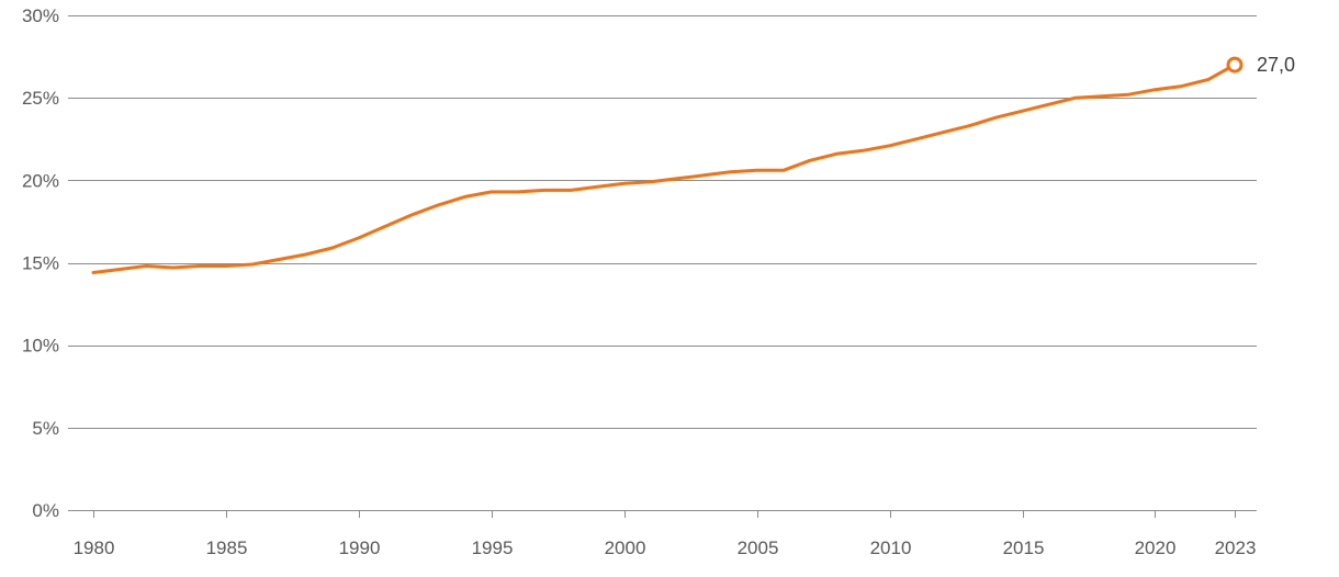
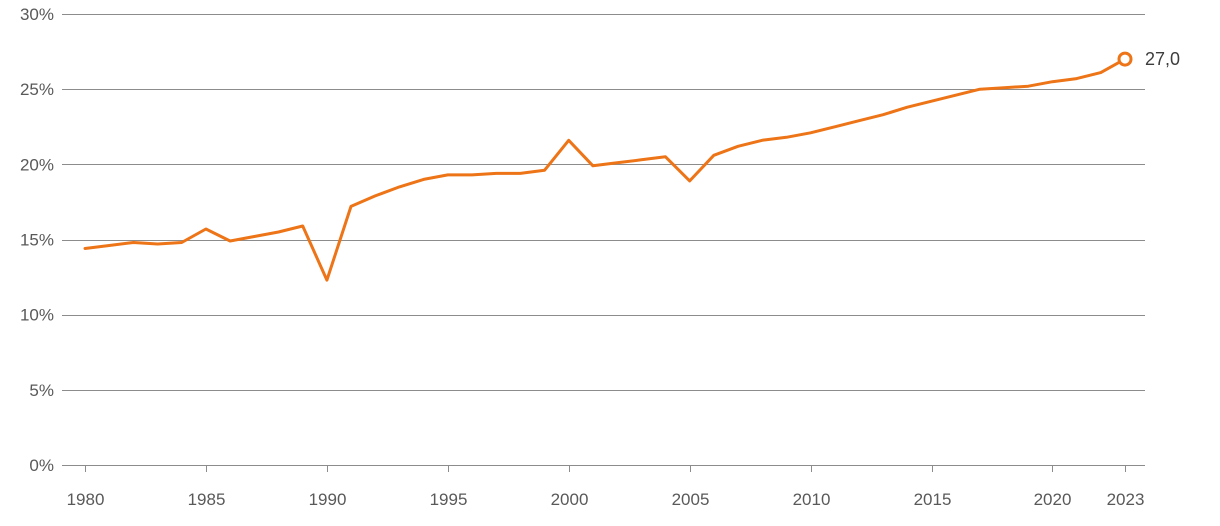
1985: 14.8% -> 15.7%
1990: 16.5% -> 12.3%
2000: 19.8% -> 21.6%
2005: 20.6% -> 18.9%
